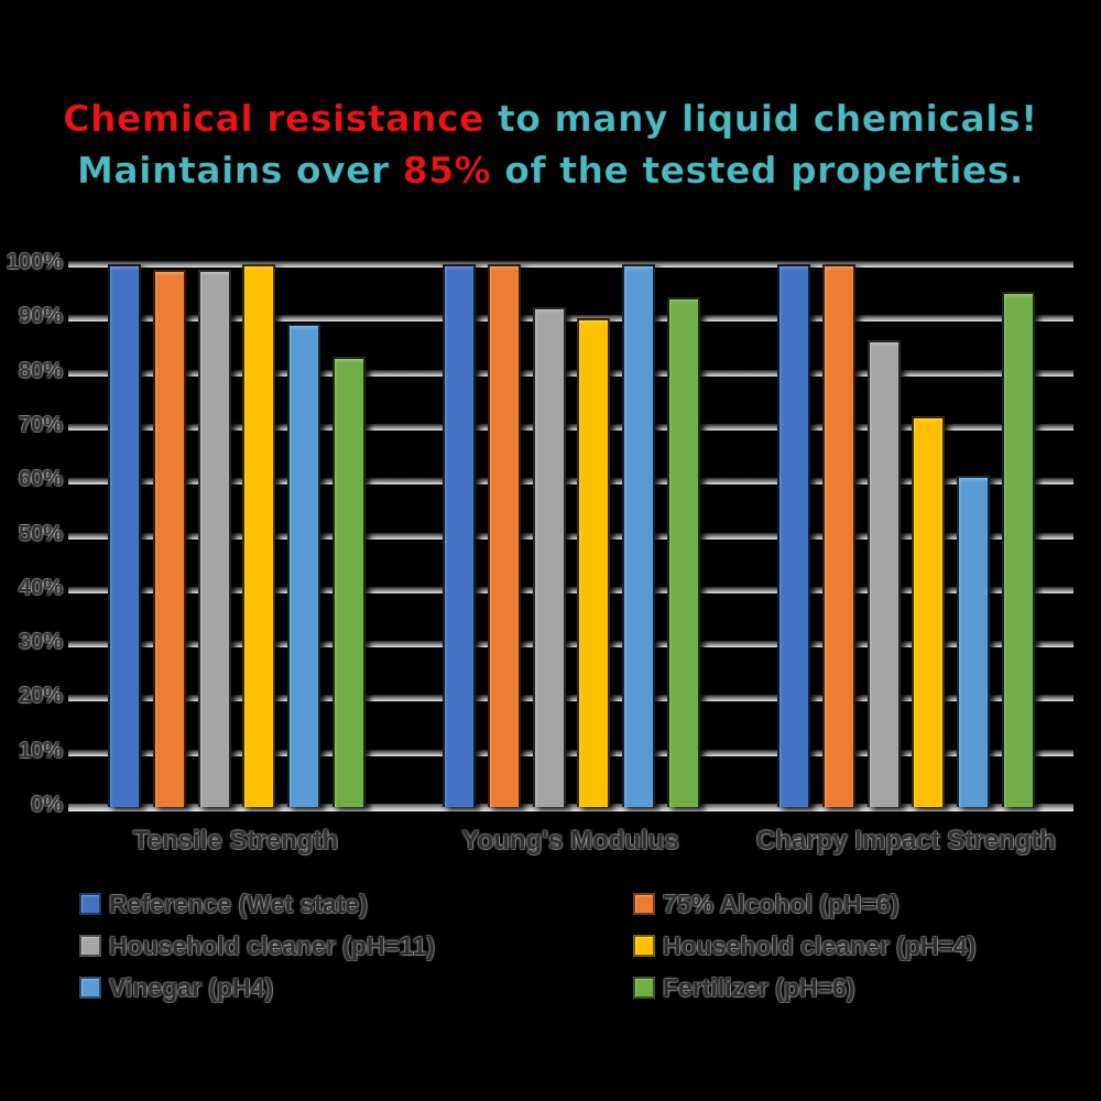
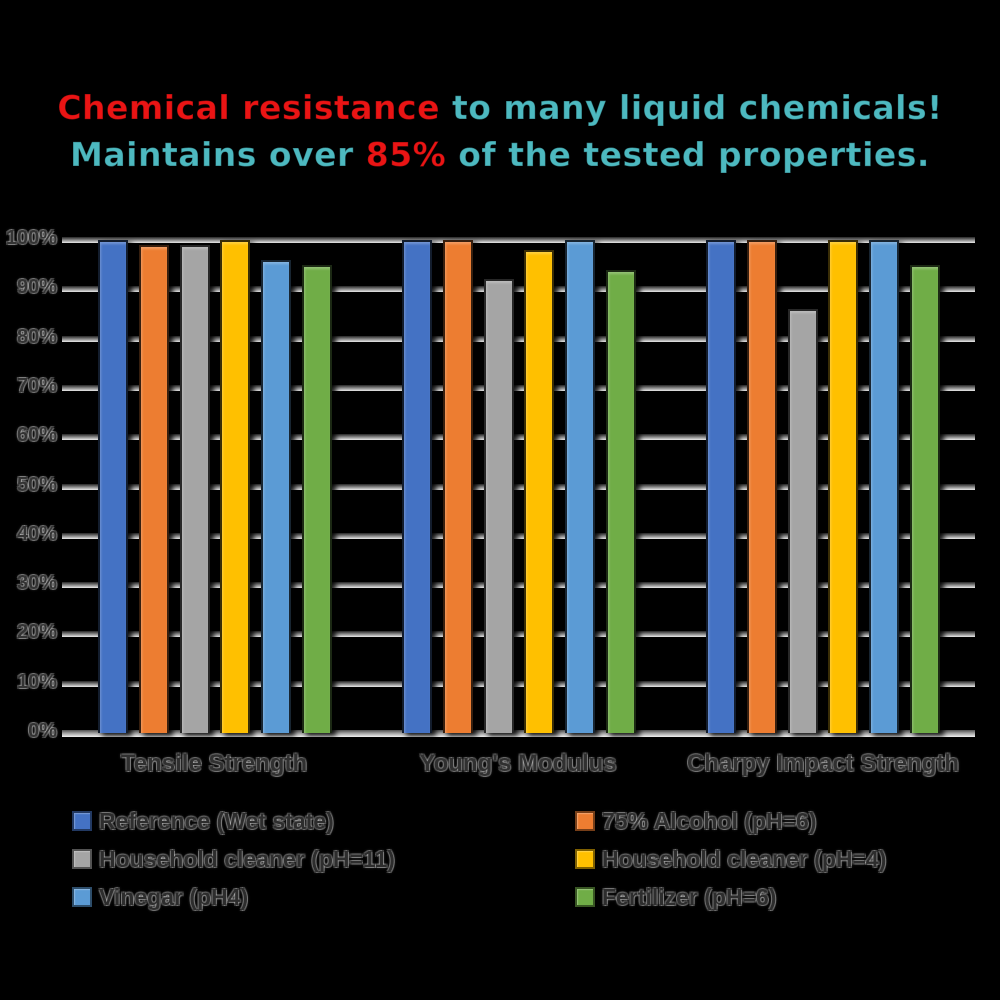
Vinegar (pH4)/Tensile Strength: 89% -> 96%
Fertilizer (pH=6)/Tensile Strength: 83% -> 95%
Household cleaner (pH=4)/Young's Modulus: 90% -> 98%
Household cleaner (pH=4)/Charpy Impact Strength: 72% -> 100%
Vinegar (pH4)/Charpy Impact Strength: 61% -> 100%
